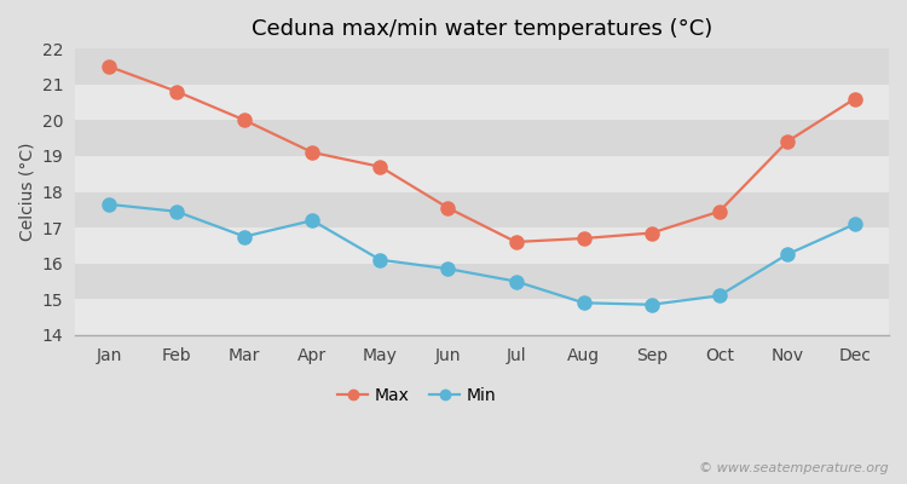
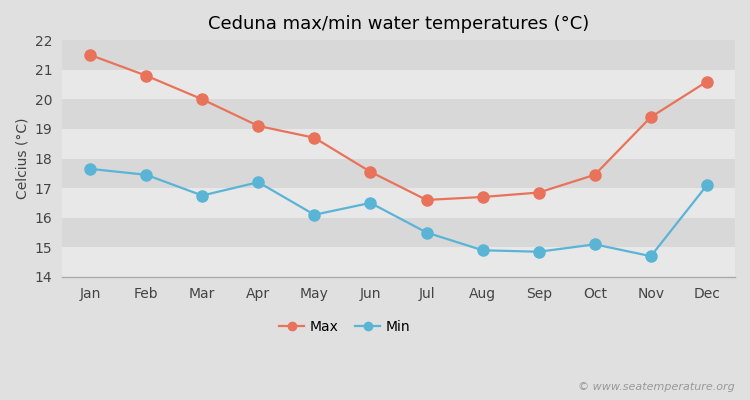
Min/Jun: 15.85 -> 16.50
Min/Nov: 16.25 -> 14.70
